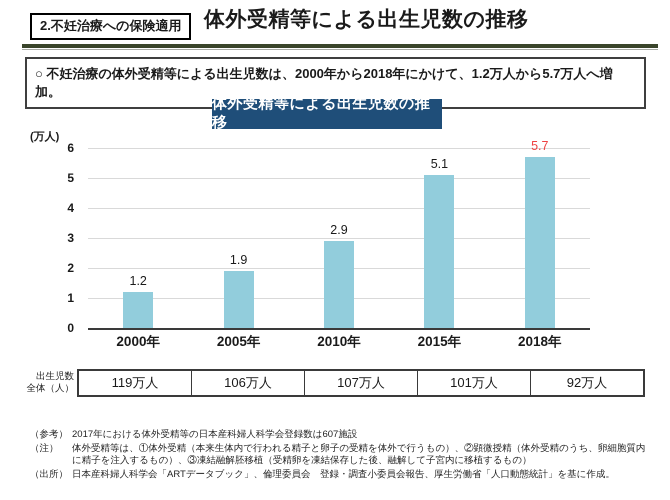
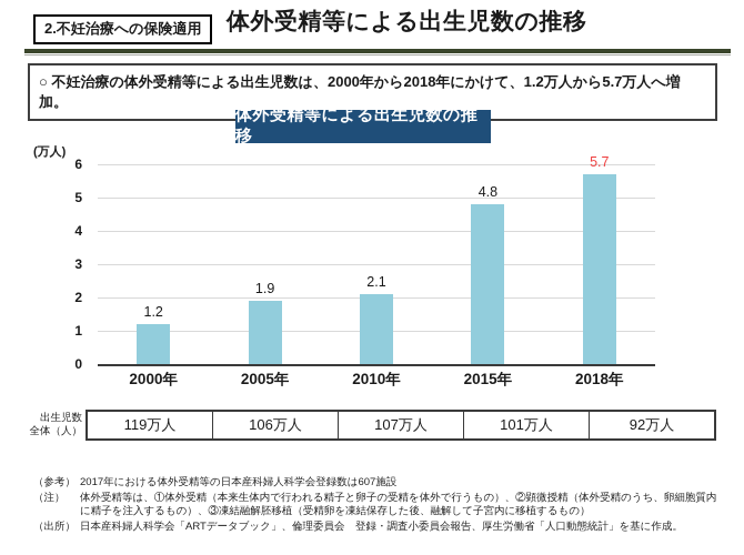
2010年: 2.9 -> 2.1
2015年: 5.1 -> 4.8
